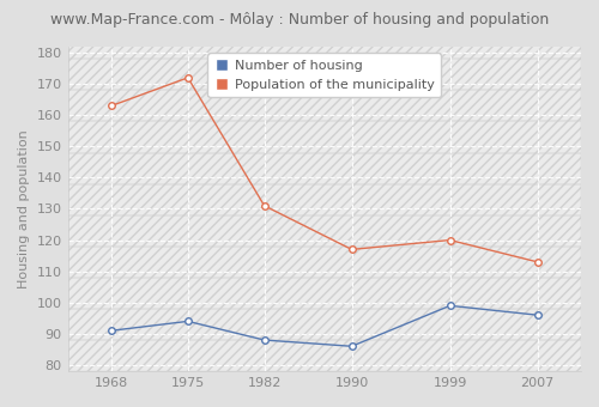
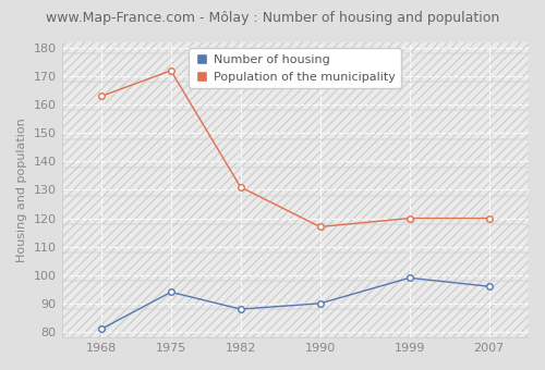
Number of housing/1968: 91 -> 81
Number of housing/1990: 86 -> 90
Population of the municipality/2007: 113 -> 120
